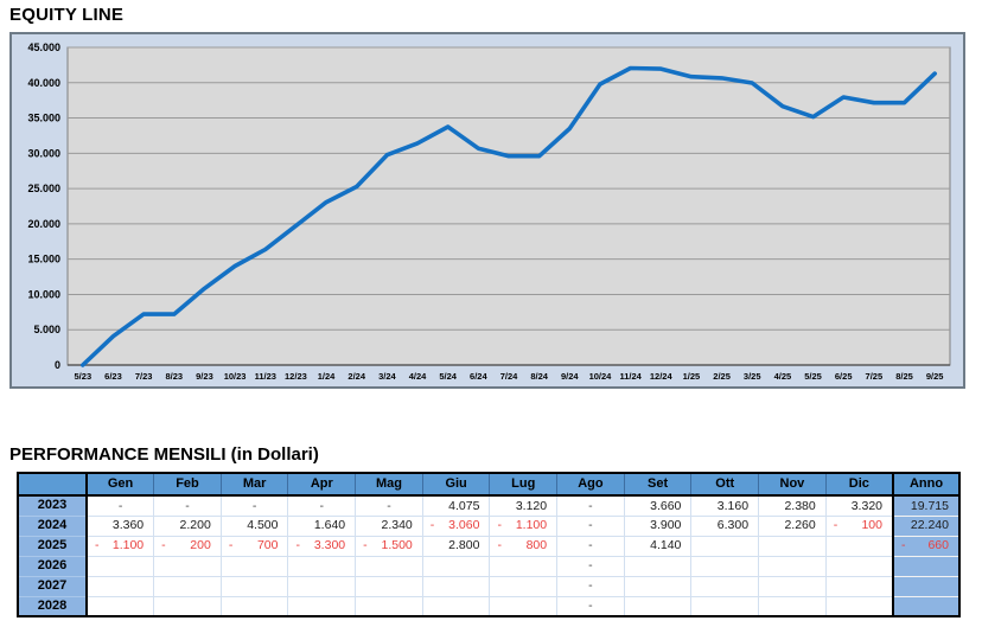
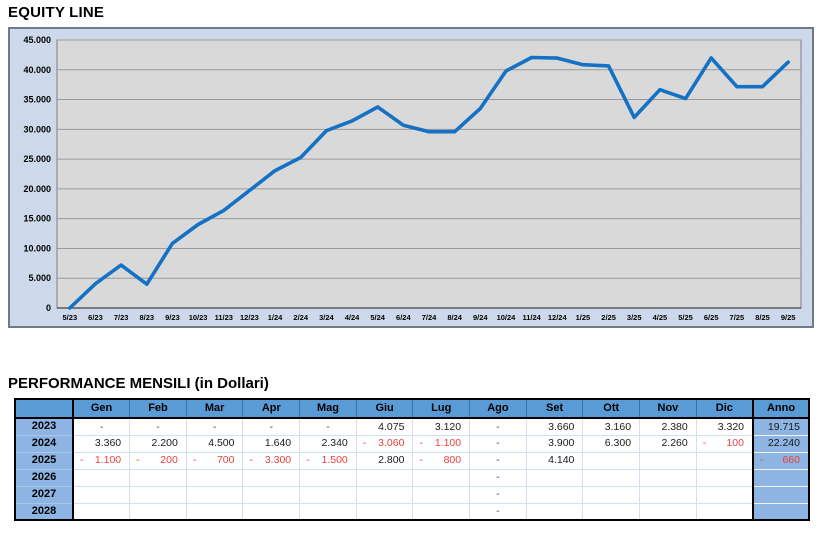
8/23: 7000 -> 4000
3/25: 40000 -> 32000
6/25: 38000 -> 42000
